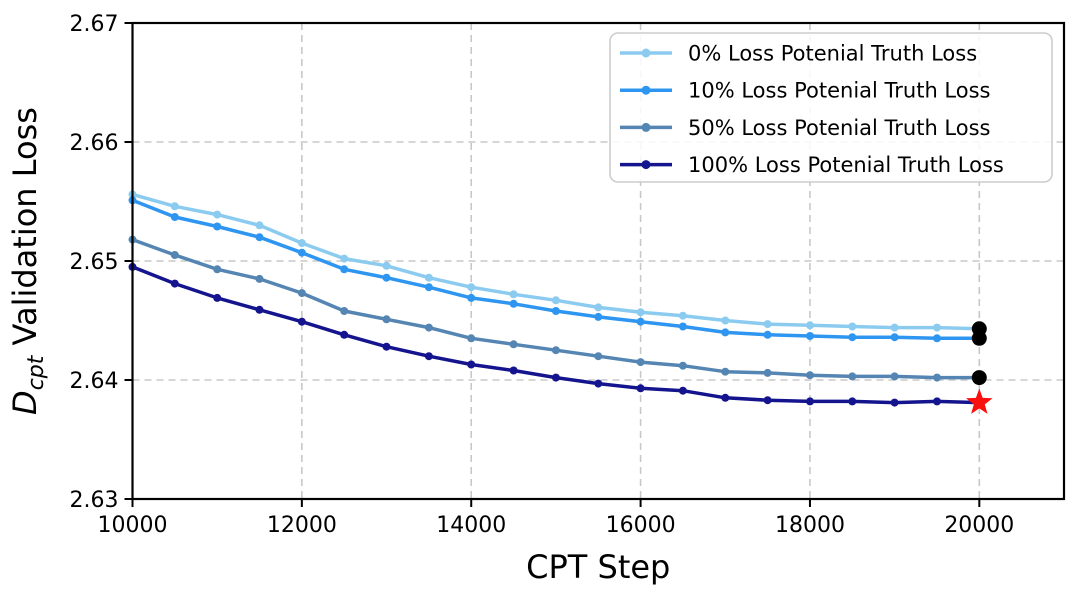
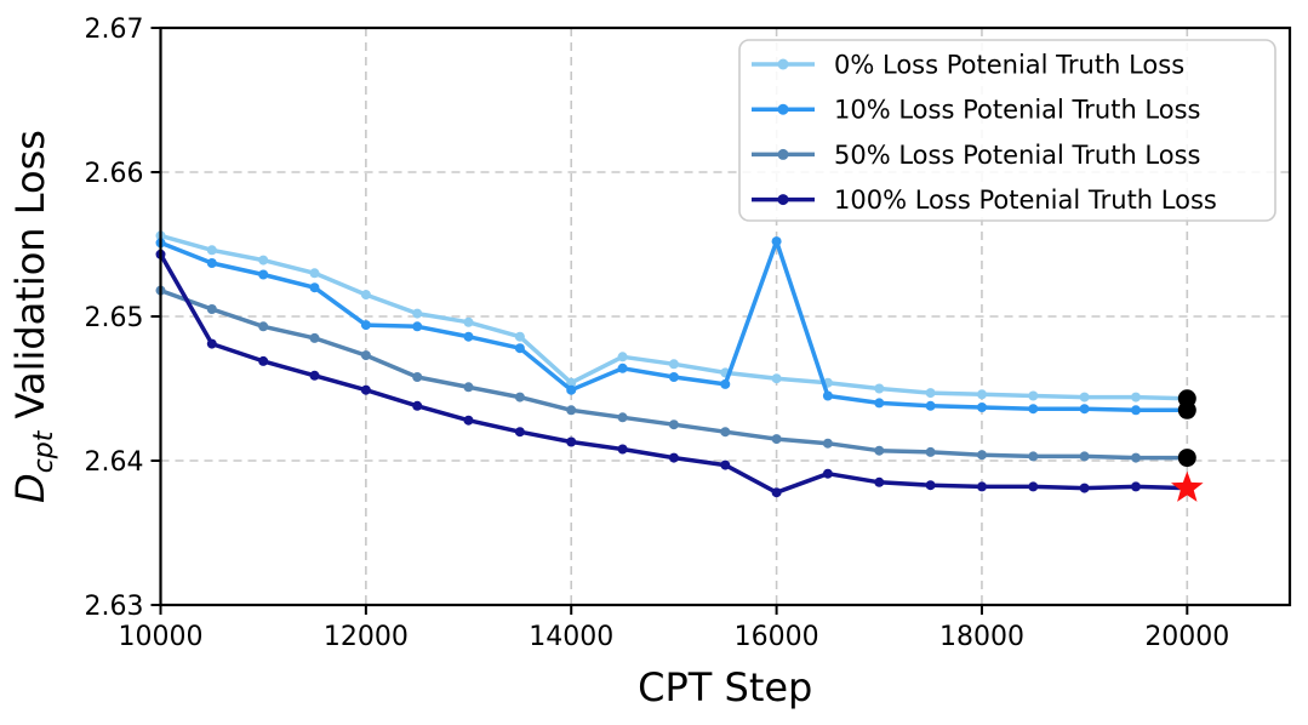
100% Loss Potenial Truth Loss/10000: 2.6495 -> 2.6543
10% Loss Potenial Truth Loss/12000: 2.6507 -> 2.6494
0% Loss Potenial Truth Loss/14000: 2.6478 -> 2.6454
10% Loss Potenial Truth Loss/14000: 2.6469 -> 2.6449
10% Loss Potenial Truth Loss/16000: 2.6449 -> 2.6552
100% Loss Potenial Truth Loss/16000: 2.6393 -> 2.6378
